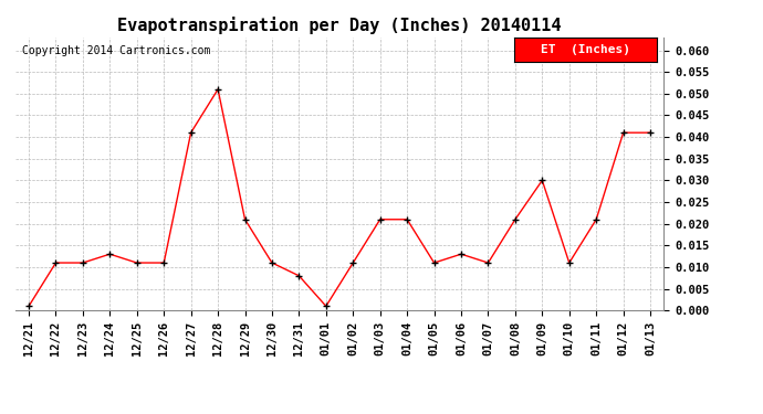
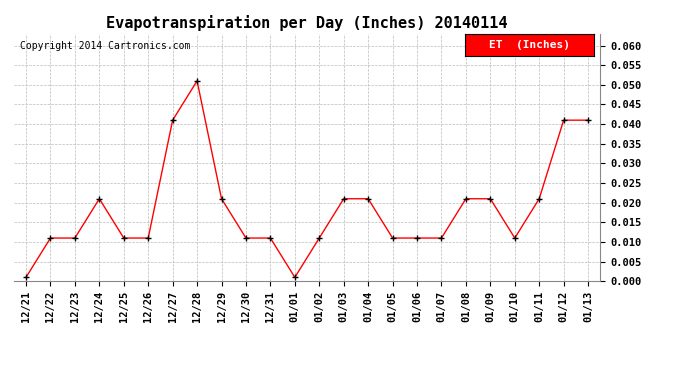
12/24: 0.013 -> 0.021
12/31: 0.008 -> 0.011
01/06: 0.013 -> 0.011
01/09: 0.030 -> 0.021
